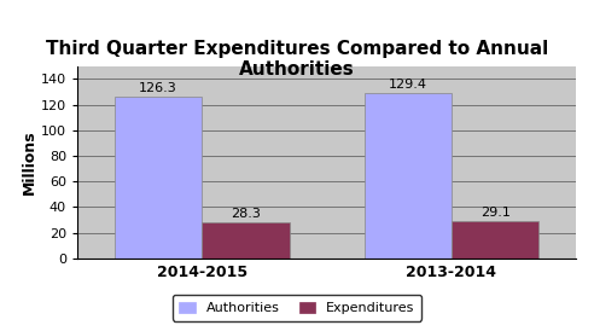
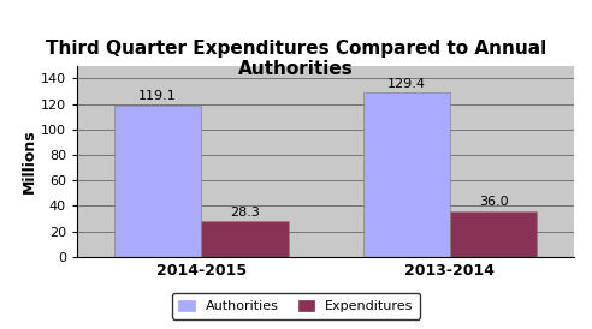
Authorities/2014-2015: 126.3 -> 119.1
Expenditures/2013-2014: 29.1 -> 36.0
